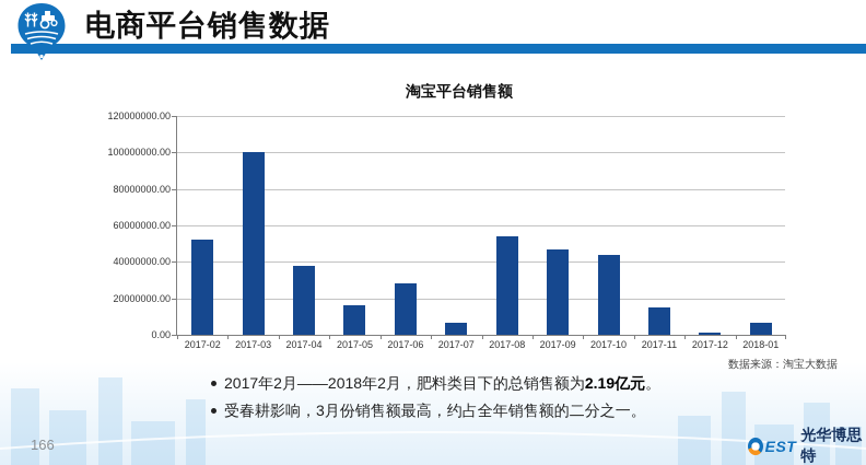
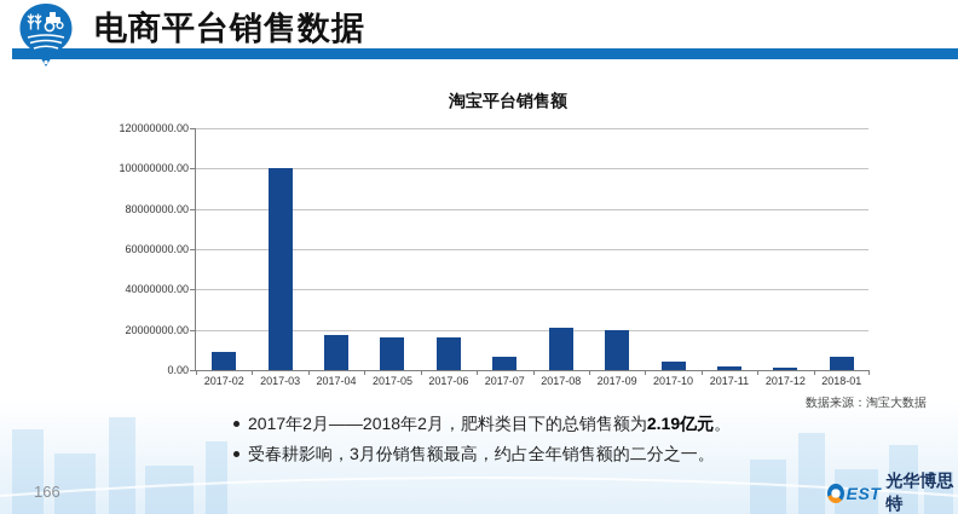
2017-02: 52000000 -> 9000000
2017-04: 38000000 -> 18000000
2017-06: 28000000 -> 16000000
2017-08: 54000000 -> 21000000
2017-09: 47000000 -> 20000000
2017-10: 44000000 -> 4000000
2017-11: 15000000 -> 2000000
